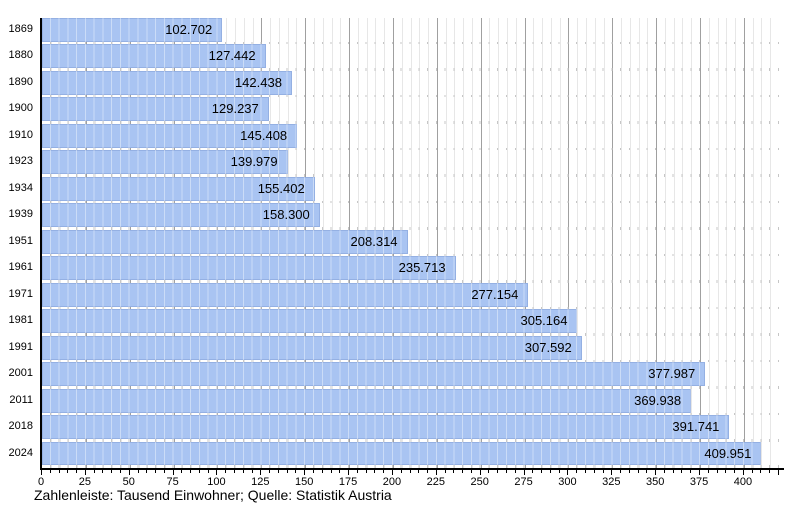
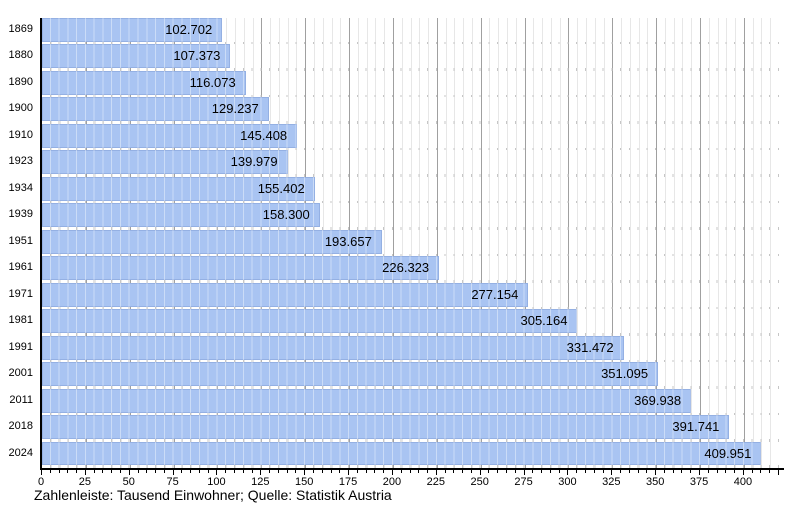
1880: 127.442 -> 107.373
1890: 142.438 -> 116.073
1951: 208.314 -> 193.657
1961: 235.713 -> 226.323
1991: 307.592 -> 331.472
2001: 377.987 -> 351.095
